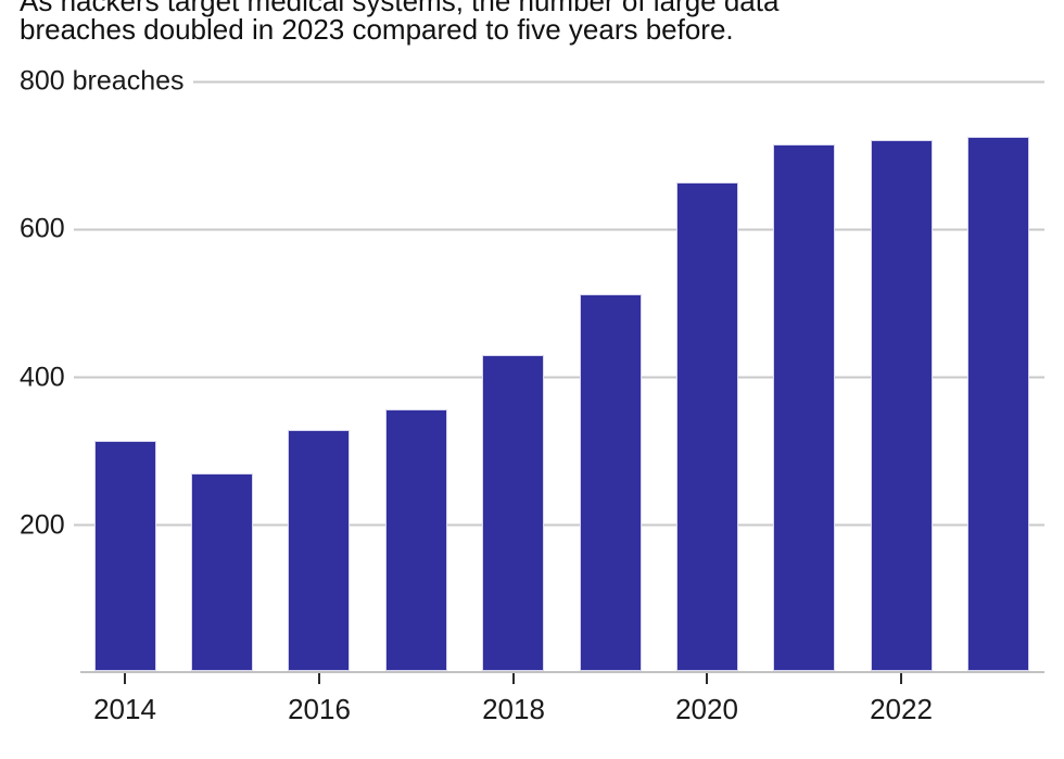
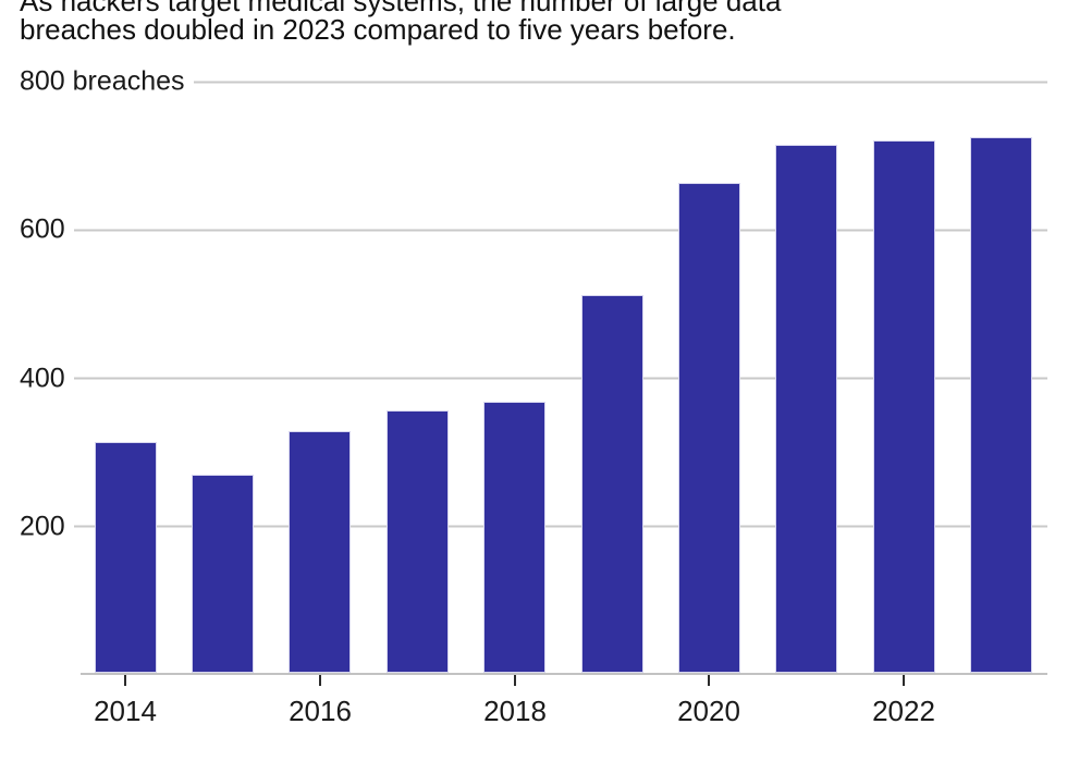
2018: 430 -> 370
